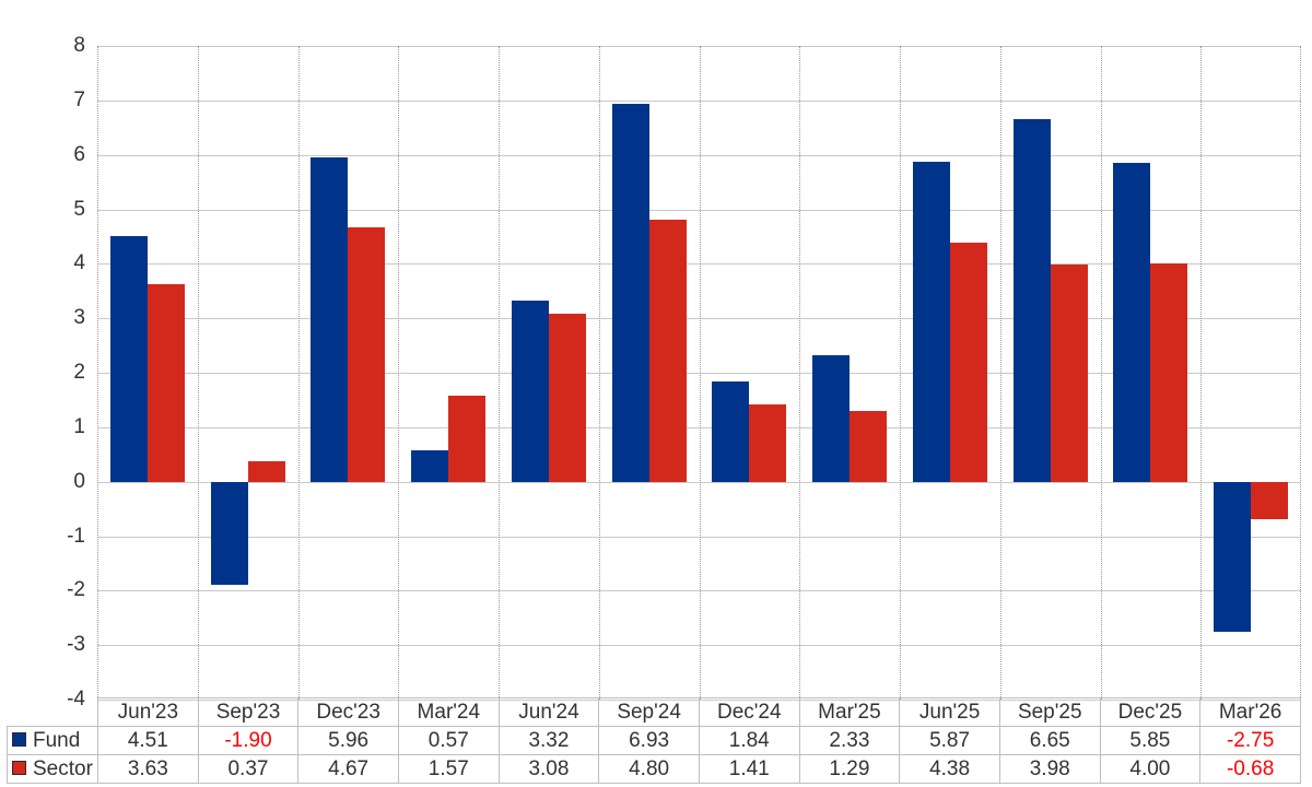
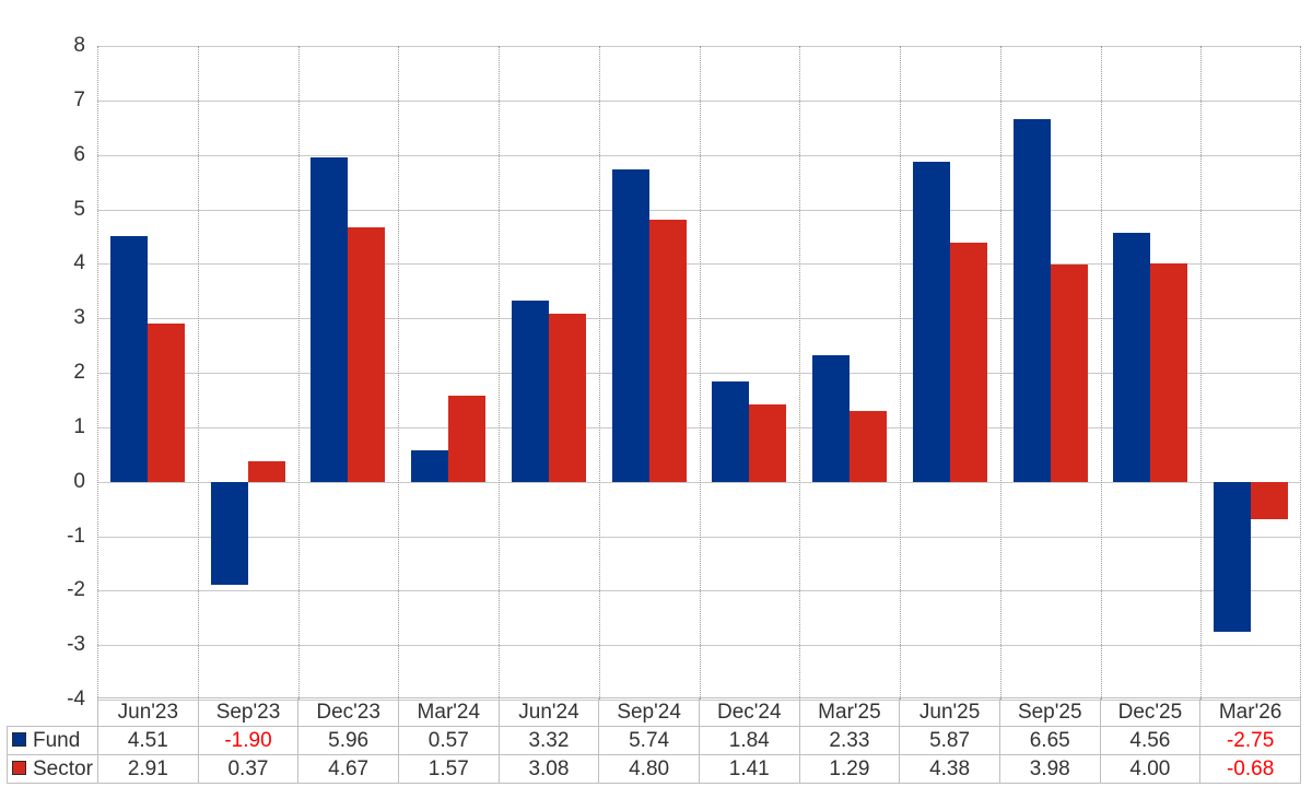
Sector/Jun'23: 3.63 -> 2.91
Fund/Sep'24: 6.93 -> 5.74
Fund/Dec'25: 5.85 -> 4.56
